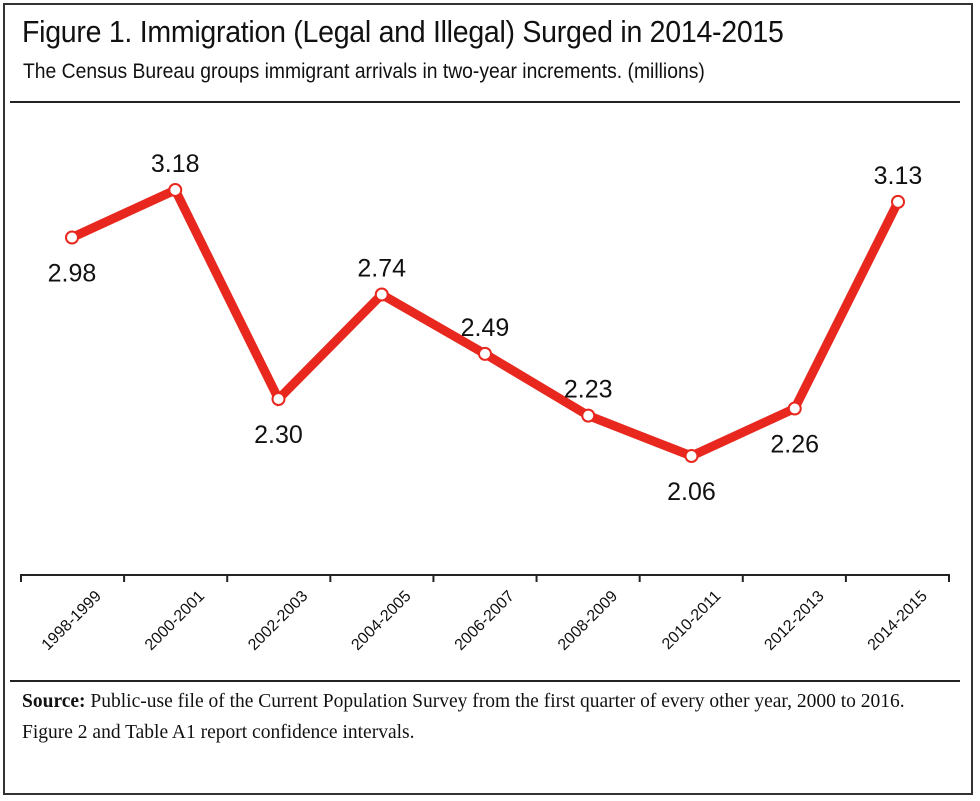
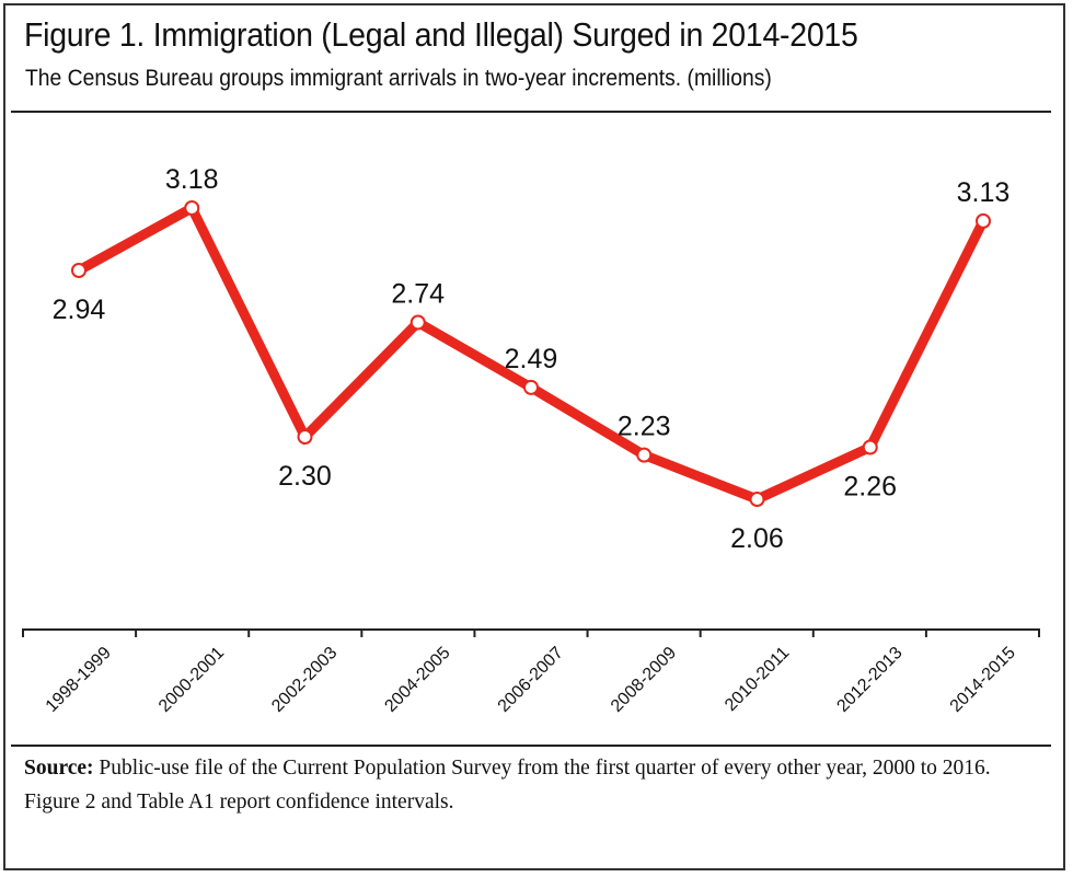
1998-1999: 2.98 -> 2.94
